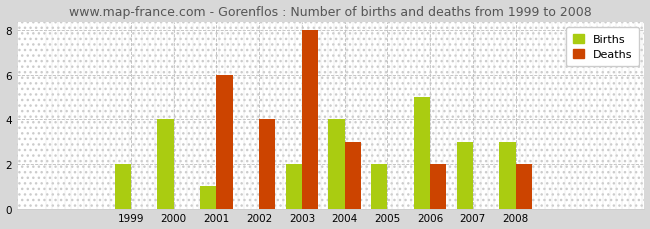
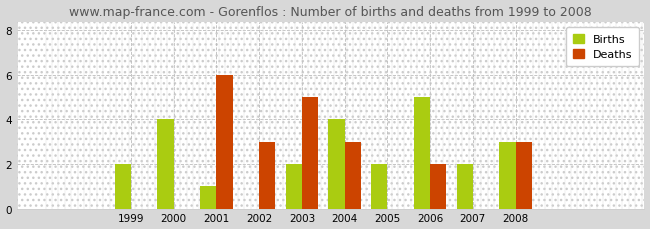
Deaths/2002: 4 -> 3
Deaths/2003: 8 -> 5
Births/2007: 3 -> 2
Deaths/2008: 2 -> 3
